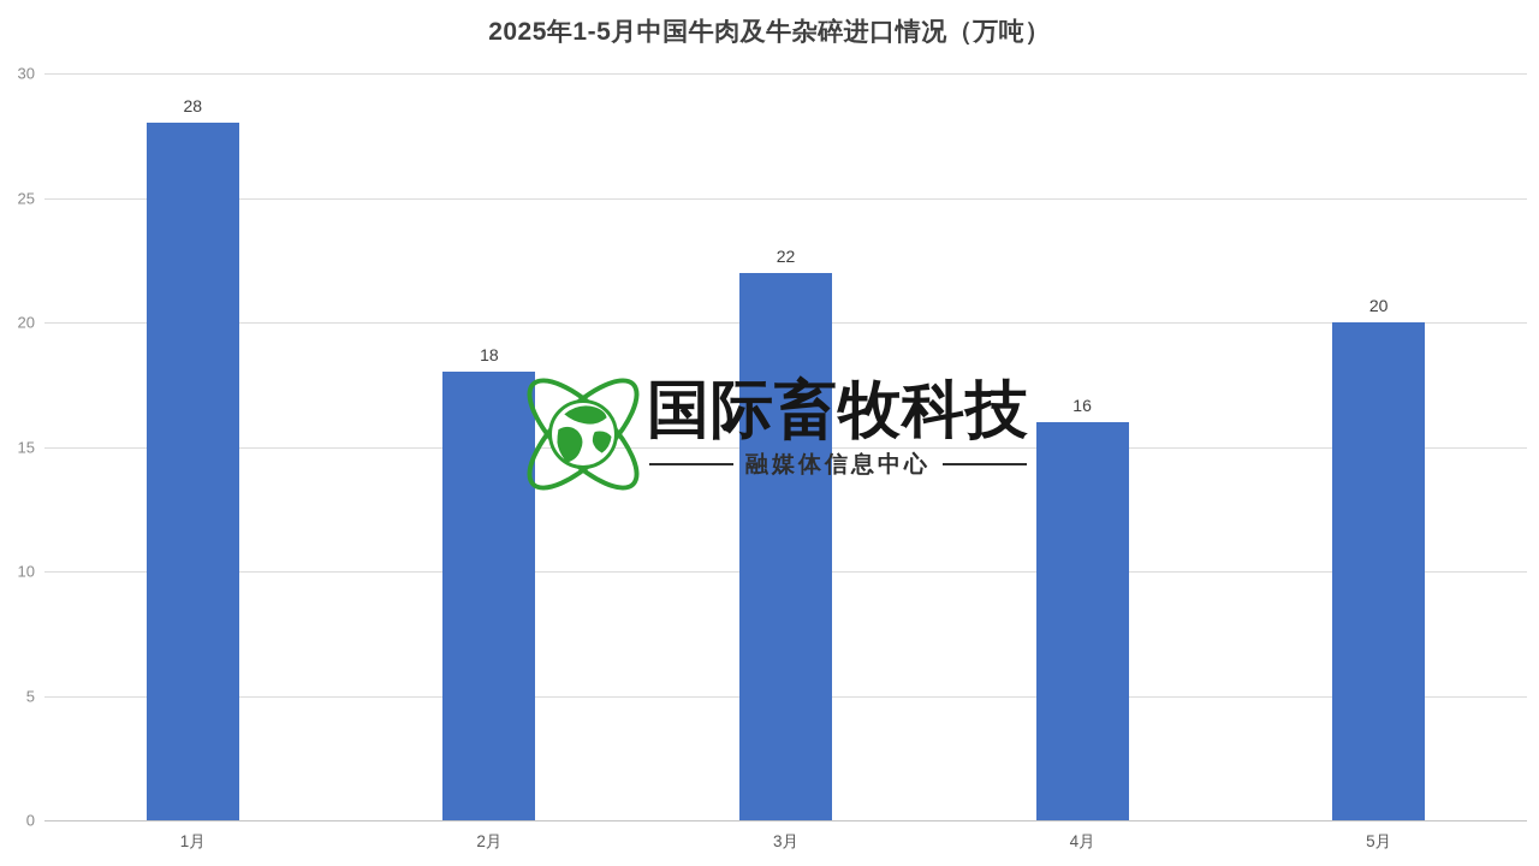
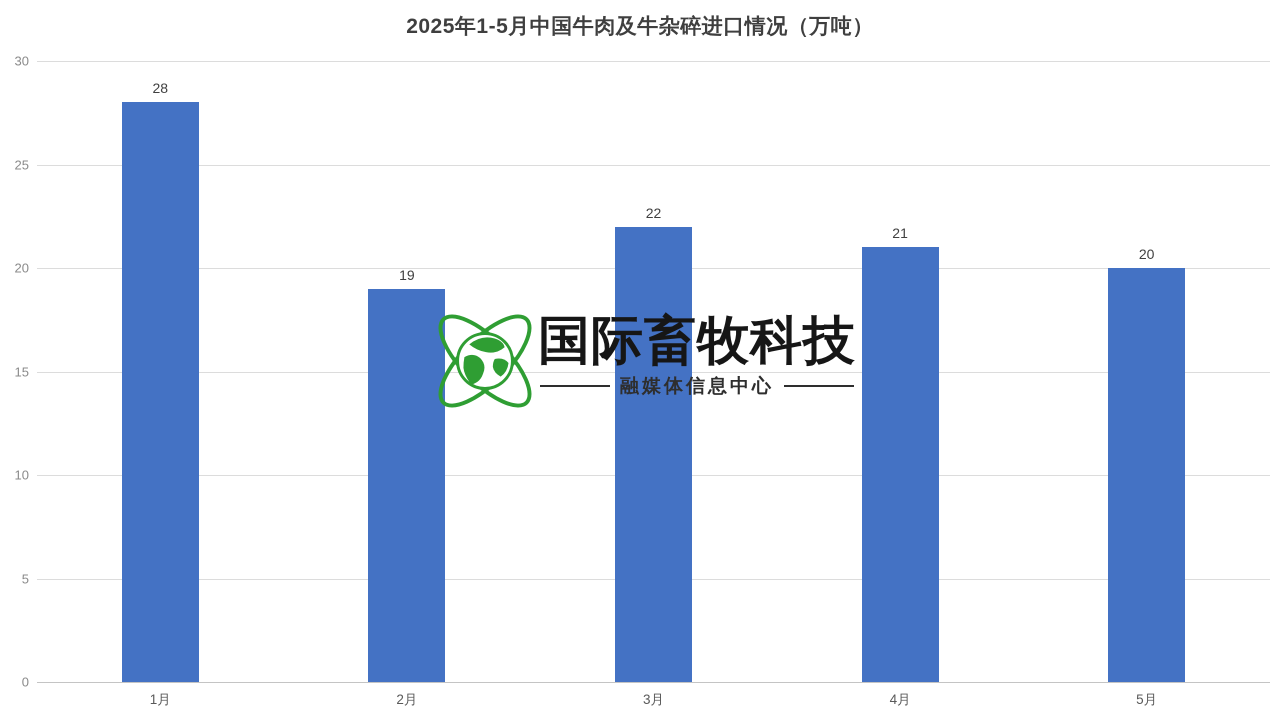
2月: 18 -> 19
4月: 16 -> 21
